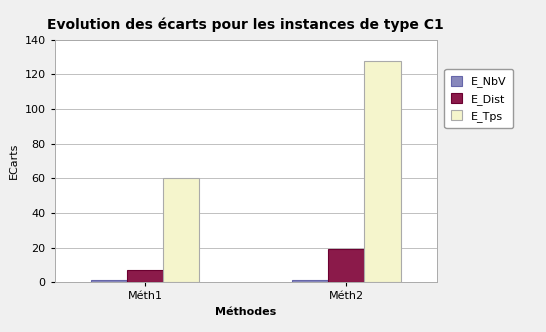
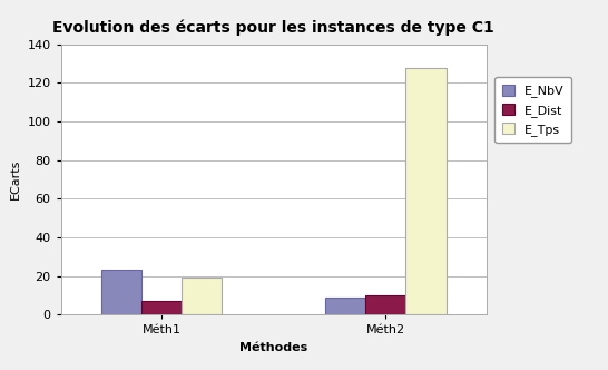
E_NbV/Méth1: 1 -> 23
E_Tps/Méth1: 60 -> 19
E_NbV/Méth2: 1 -> 9
E_Dist/Méth2: 19 -> 10
